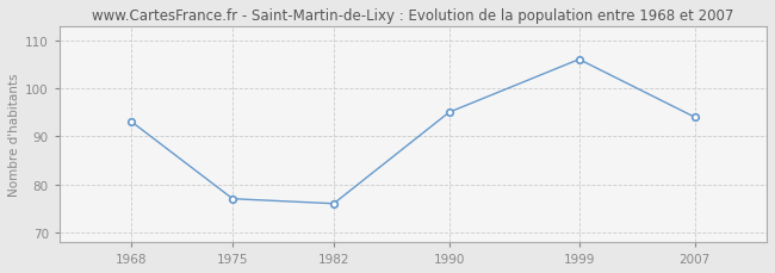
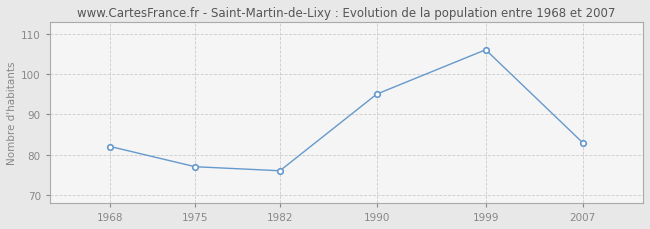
1968: 93 -> 82
2007: 94 -> 83
